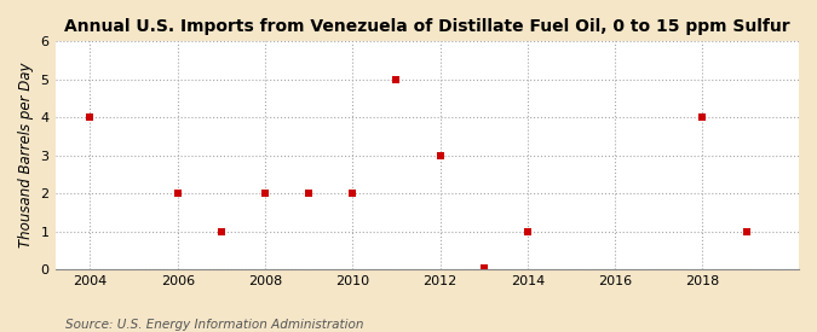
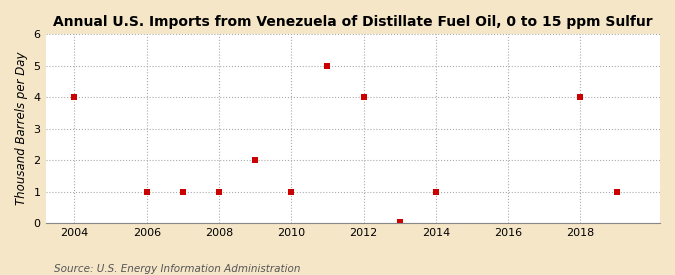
2006: 2.00 -> 1.00
2008: 2.00 -> 1.00
2010: 2.00 -> 1.00
2012: 3.00 -> 4.00
